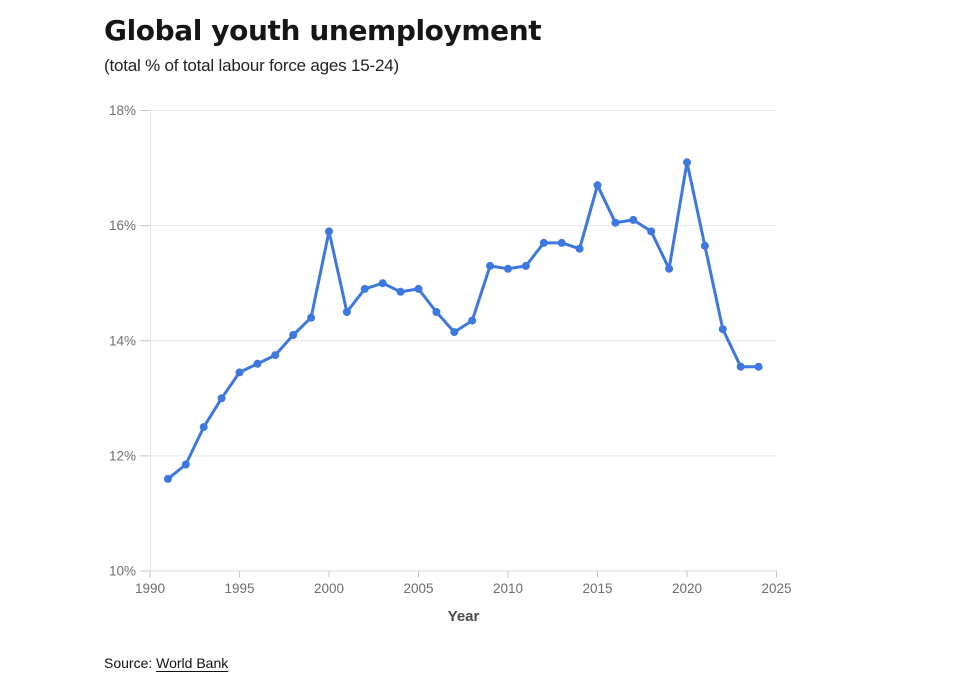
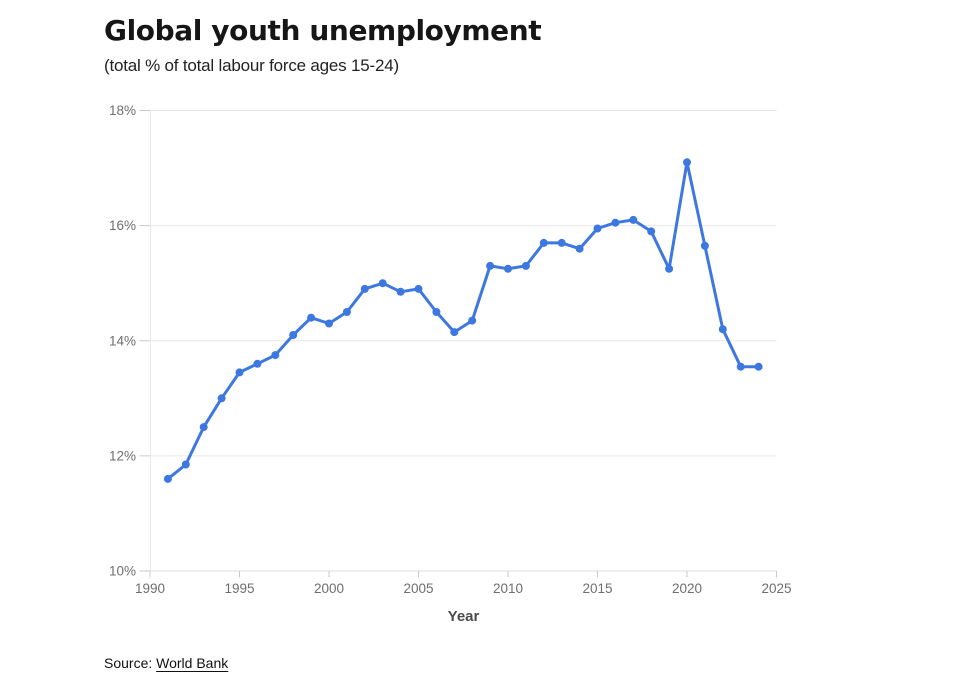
2000: 15.9% -> 14.3%
2015: 16.7% -> 15.9%
